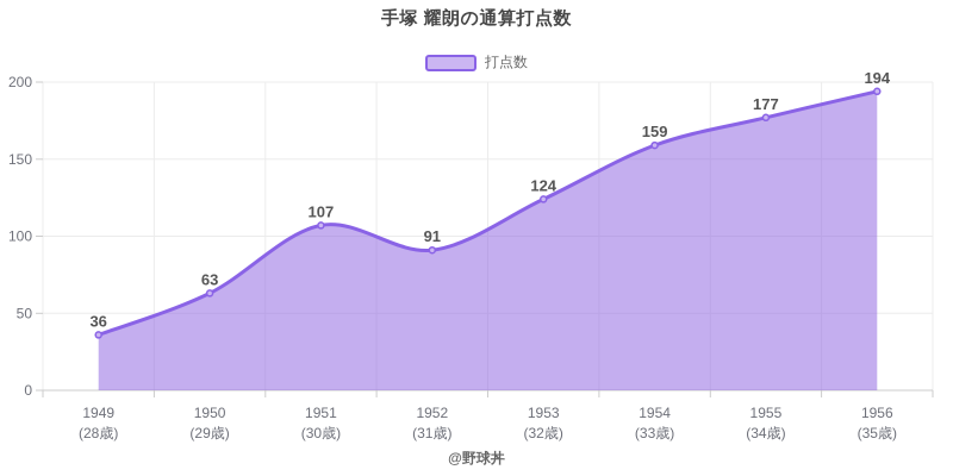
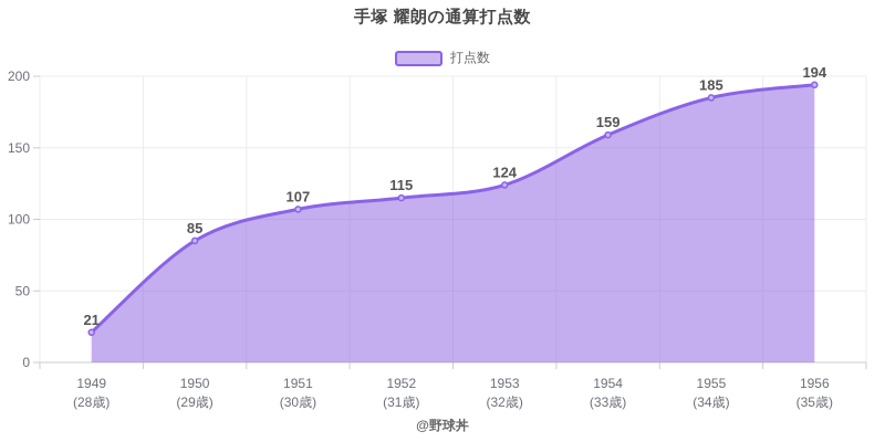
1949: 36 -> 21
1950: 63 -> 85
1952: 91 -> 115
1955: 177 -> 185
